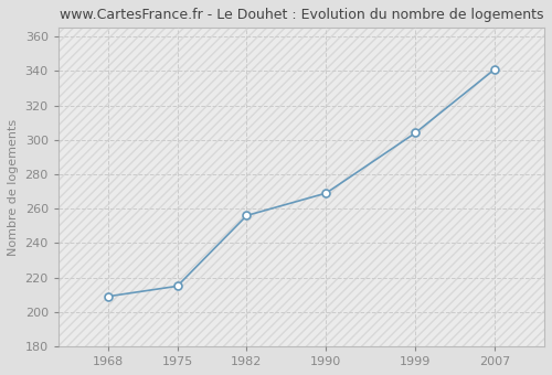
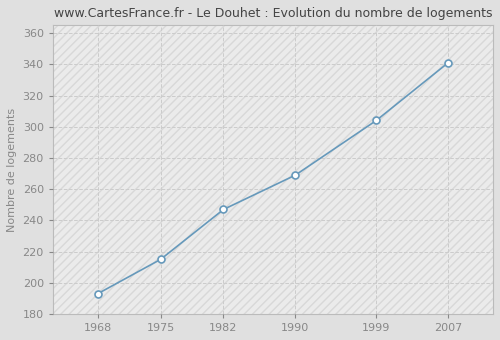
1968: 209 -> 193
1982: 256 -> 247
